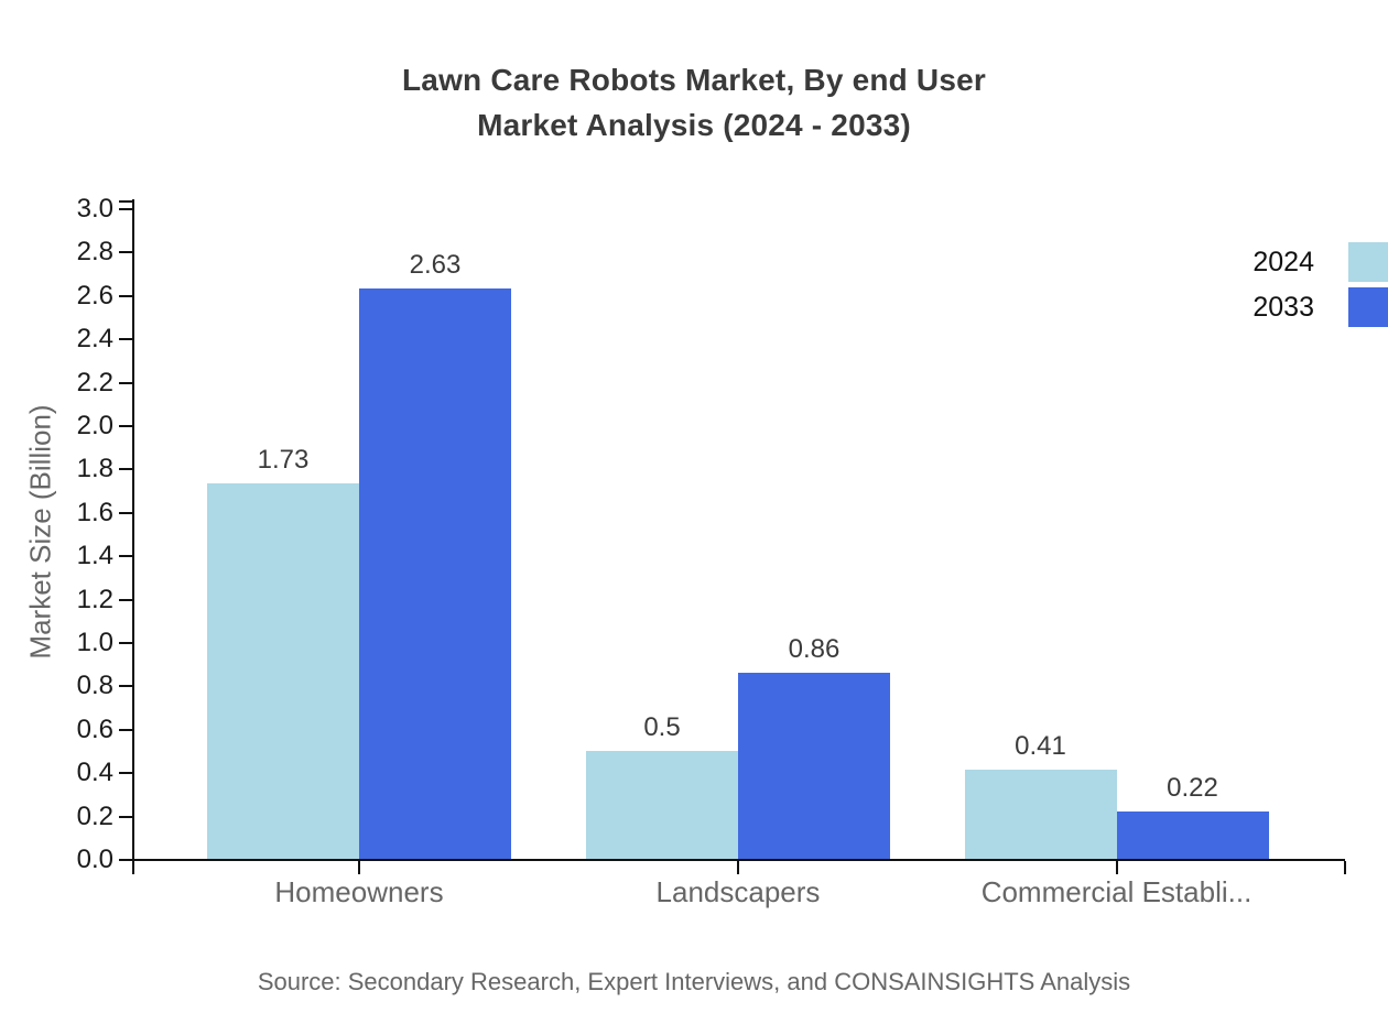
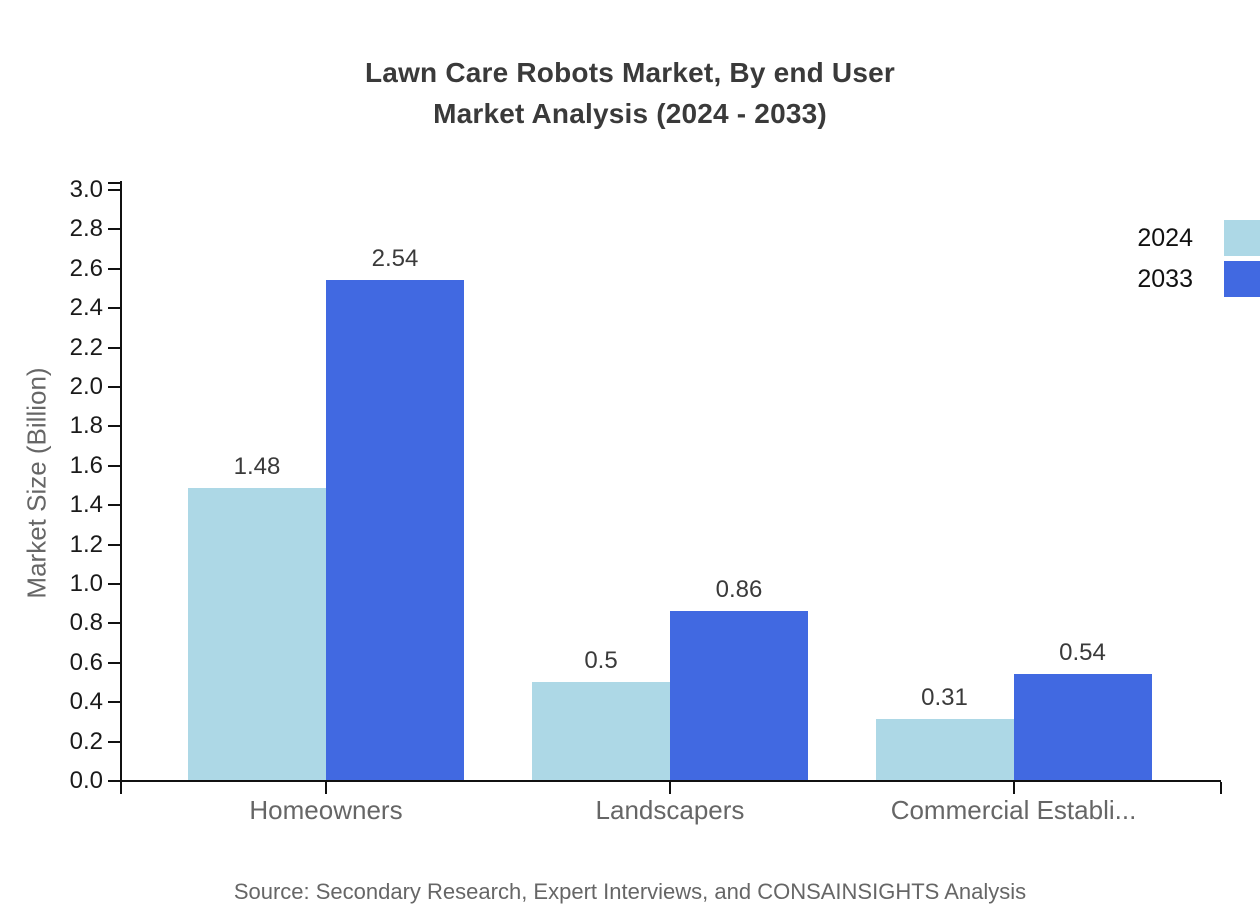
2024/Homeowners: 1.73 -> 1.48
2033/Homeowners: 2.63 -> 2.54
2024/Commercial Establi...: 0.41 -> 0.31
2033/Commercial Establi...: 0.22 -> 0.54
